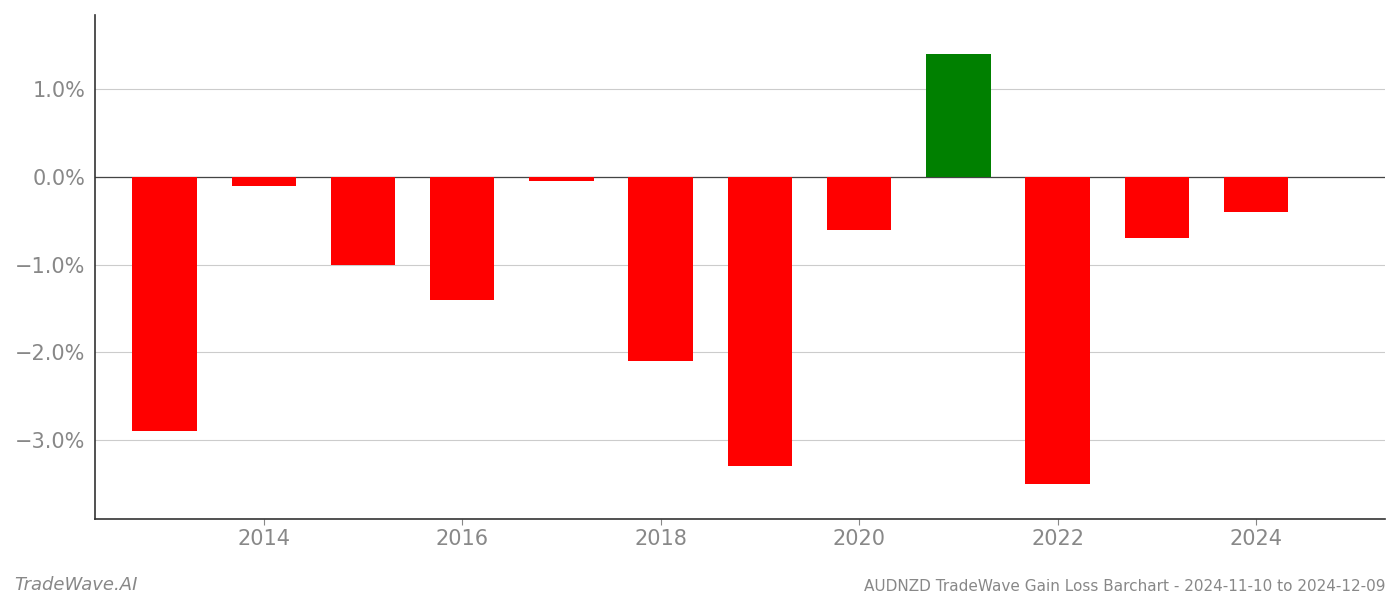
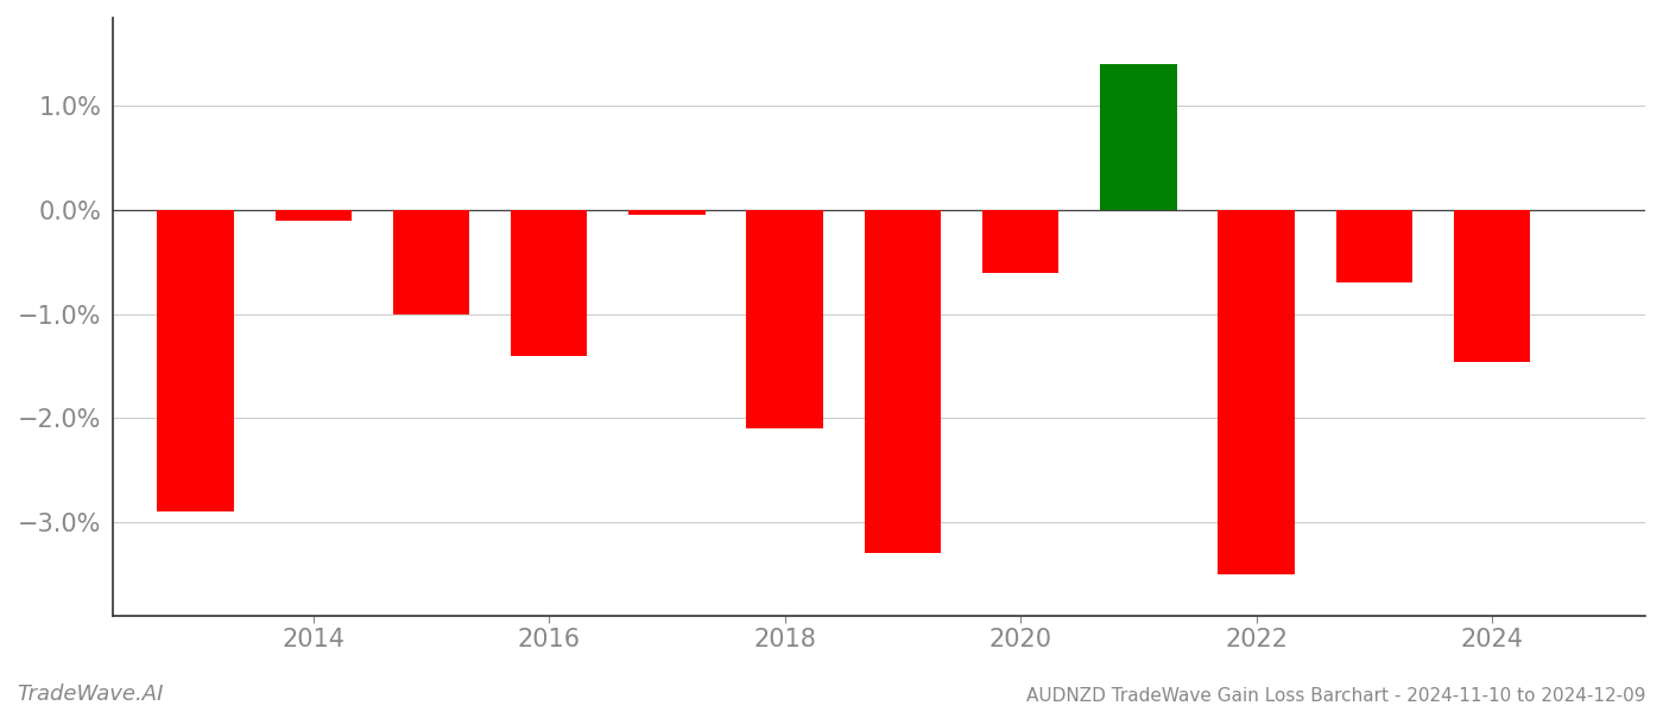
2024: -0.40% -> -1.46%
